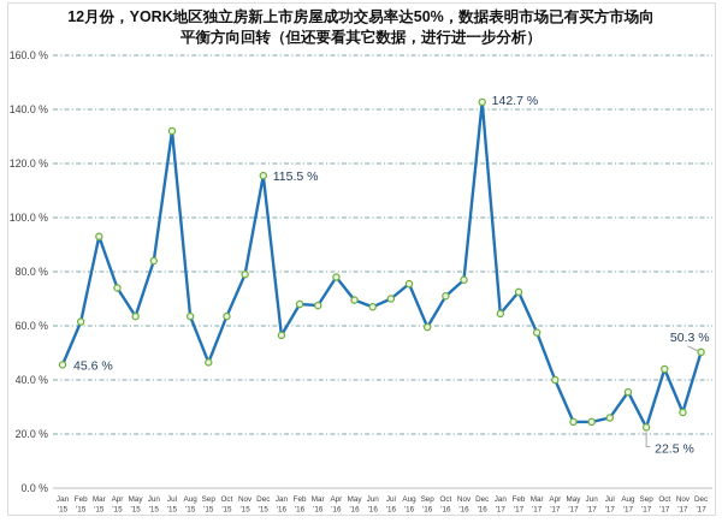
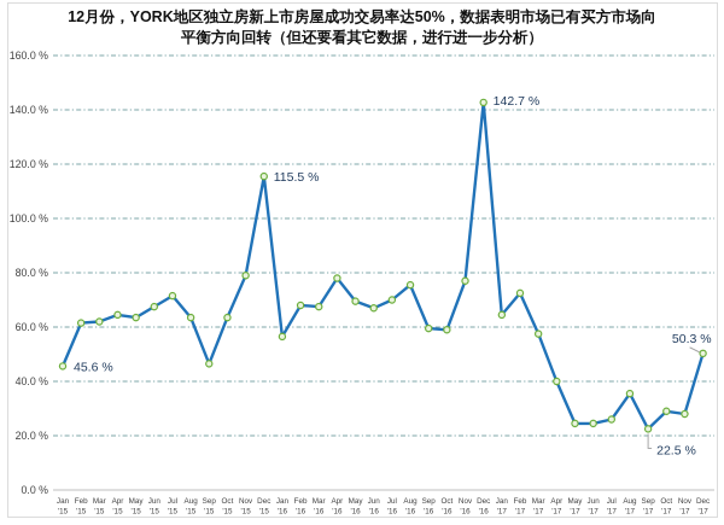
Mar '15: 93% -> 62%
Apr '15: 74% -> 64%
Jun '15: 84% -> 68%
Jul '15: 132% -> 72%
Oct '16: 71% -> 59%
Oct '17: 44% -> 29%
